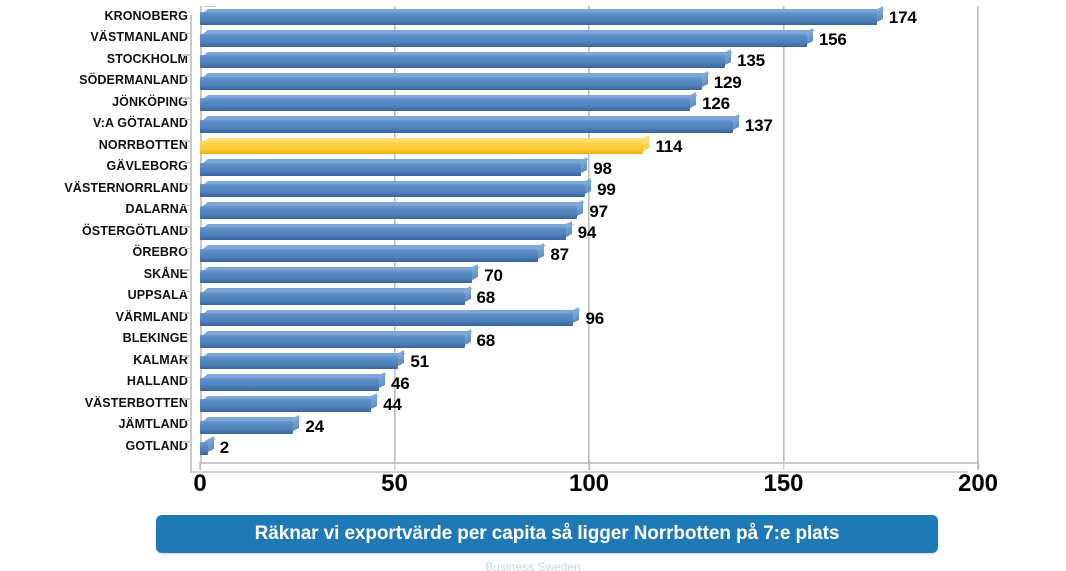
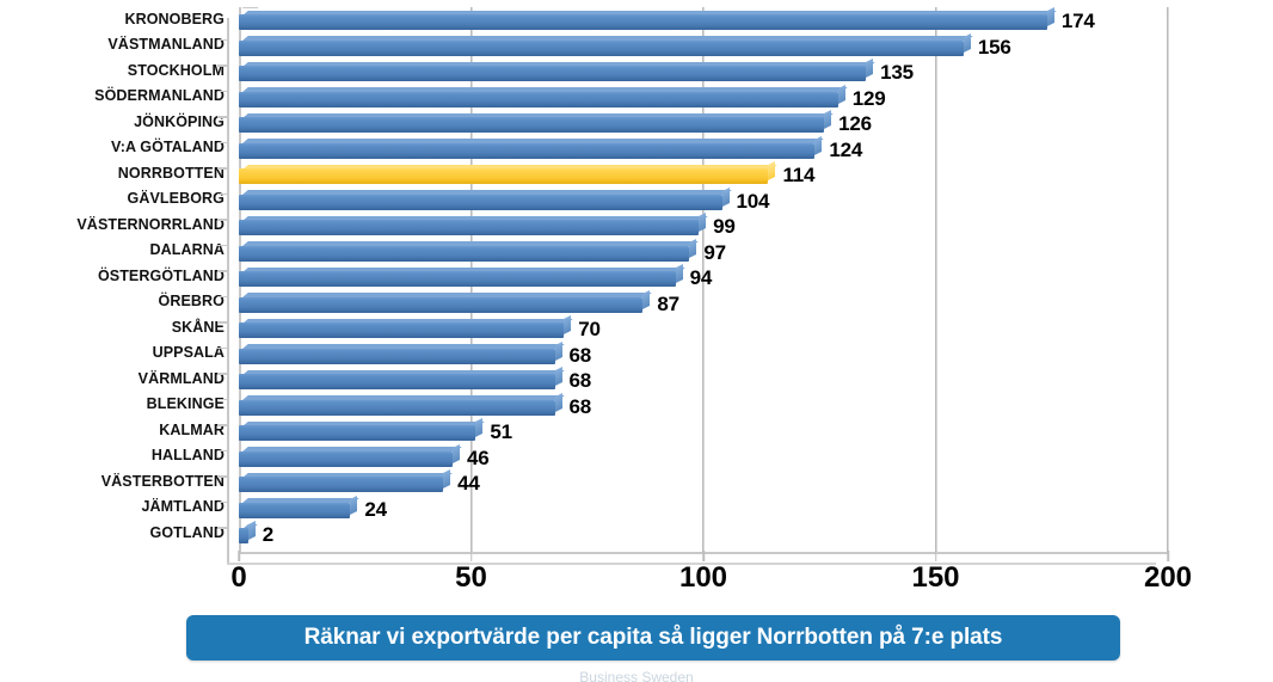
V:A GÖTALAND: 137 -> 124
GÄVLEBORG: 98 -> 104
VÄRMLAND: 96 -> 68
